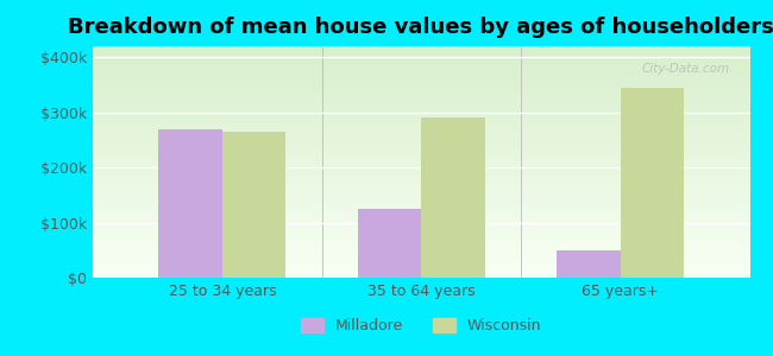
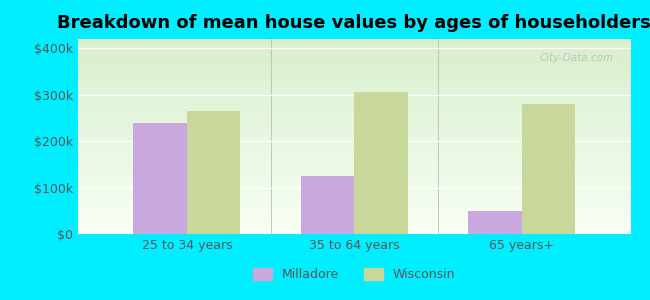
Milladore/25 to 34 years: $270k -> $240k
Wisconsin/35 to 64 years: $290k -> $305k
Wisconsin/65 years+: $345k -> $280k
